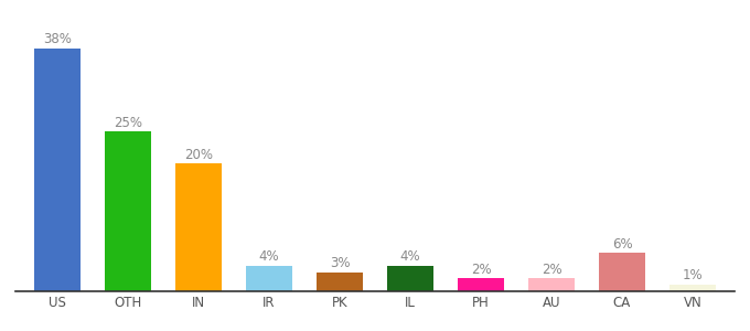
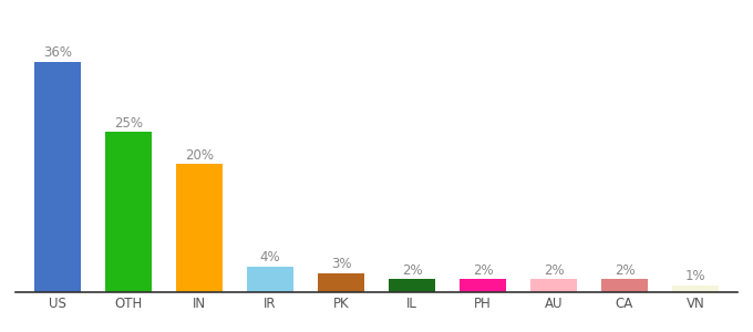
US: 38% -> 36%
IL: 4% -> 2%
CA: 6% -> 2%
